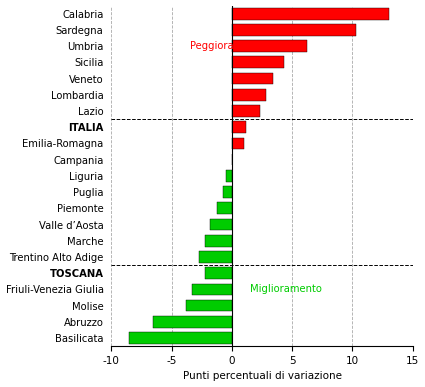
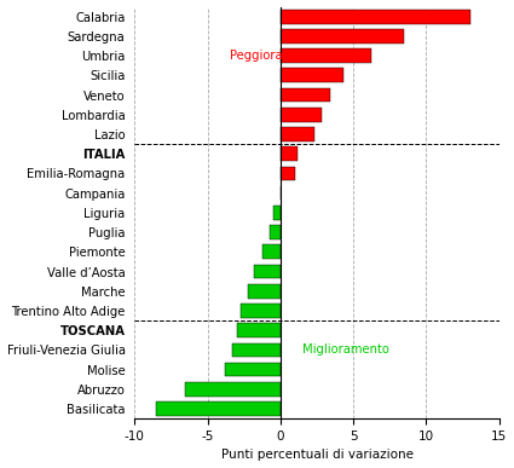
Sardegna: 10.3 -> 8.5
TOSCANA: -2.2 -> -3.0
